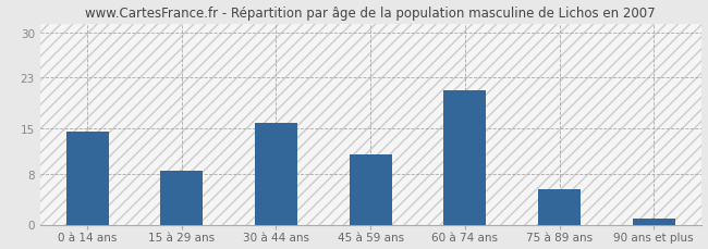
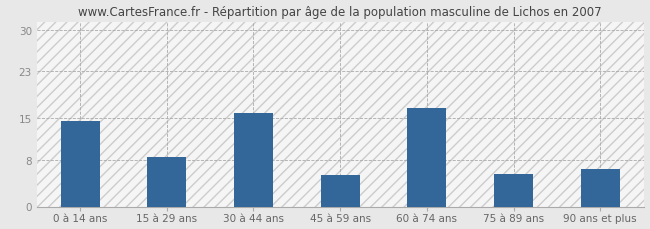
45 à 59 ans: 11.0 -> 5.4
60 à 74 ans: 21.0 -> 16.8
90 ans et plus: 1.0 -> 6.4
